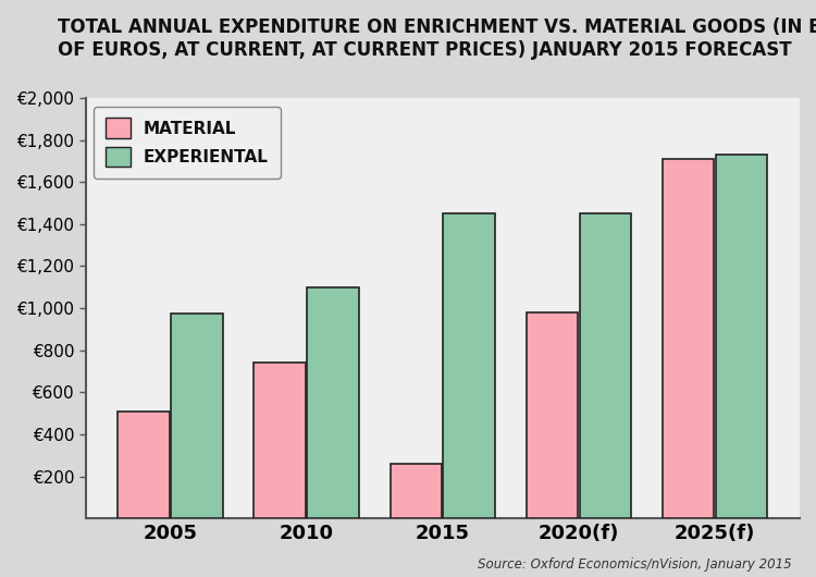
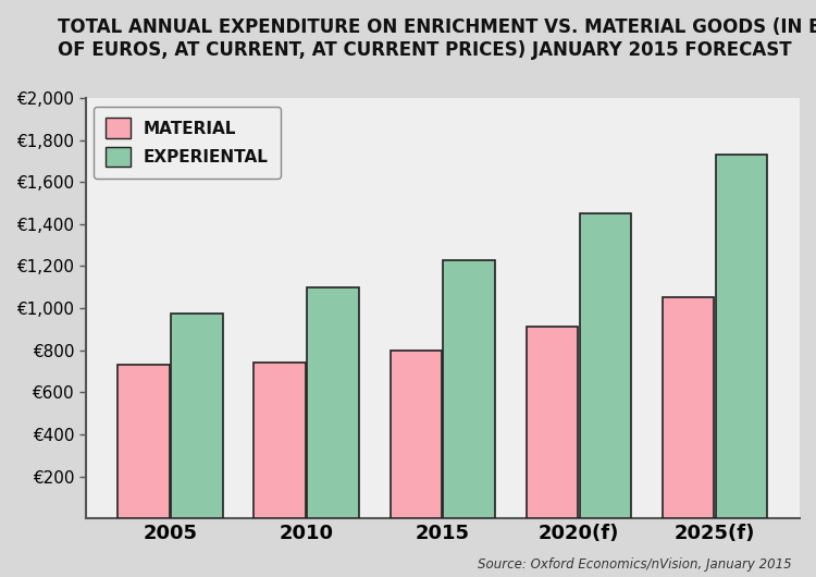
MATERIAL/2005: €510 -> €730
MATERIAL/2015: €260 -> €800
EXPERIENTAL/2015: €1,450 -> €1,230
MATERIAL/2020(f): €980 -> €910
MATERIAL/2025(f): €1,710 -> €1,050
